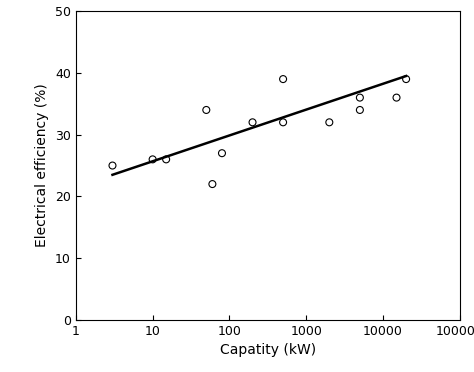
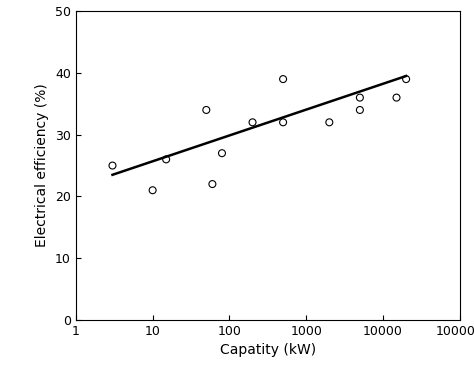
10: 26 -> 21
